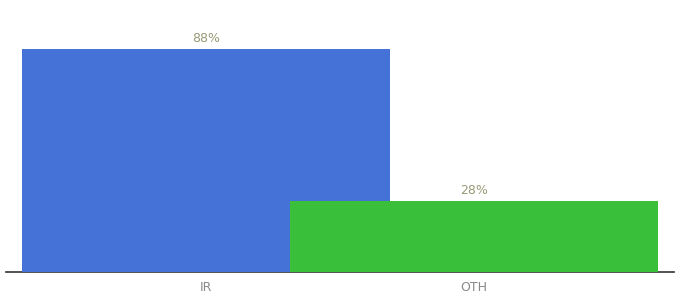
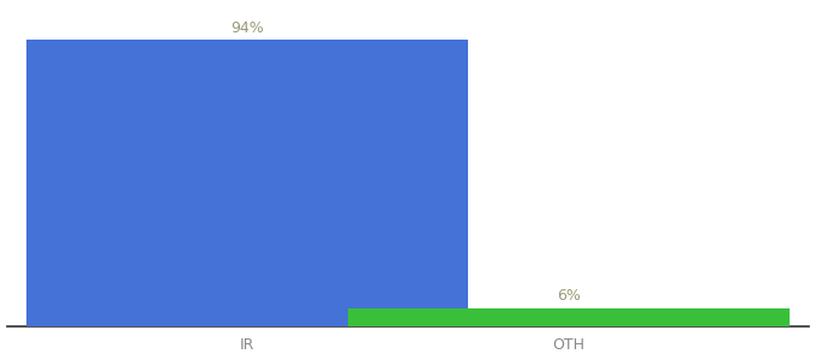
IR: 88% -> 94%
OTH: 28% -> 6%
